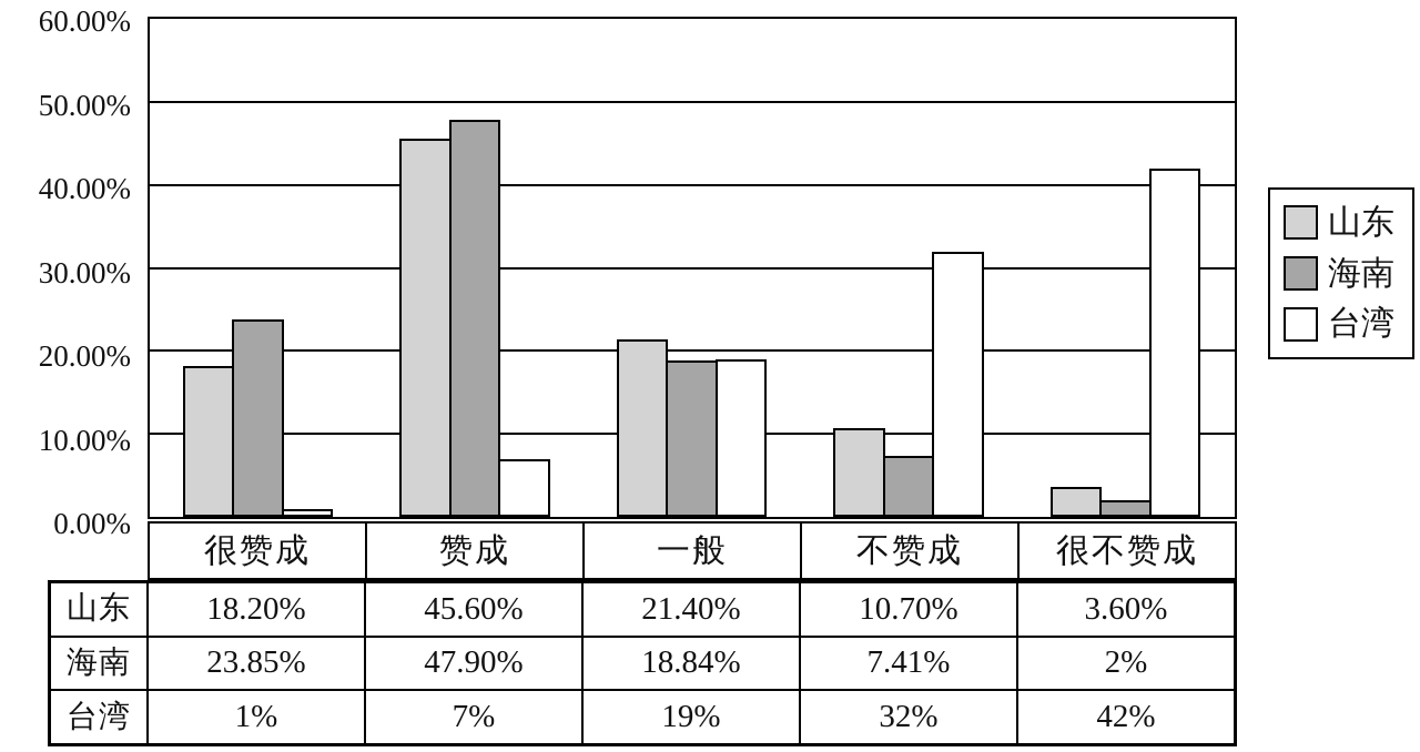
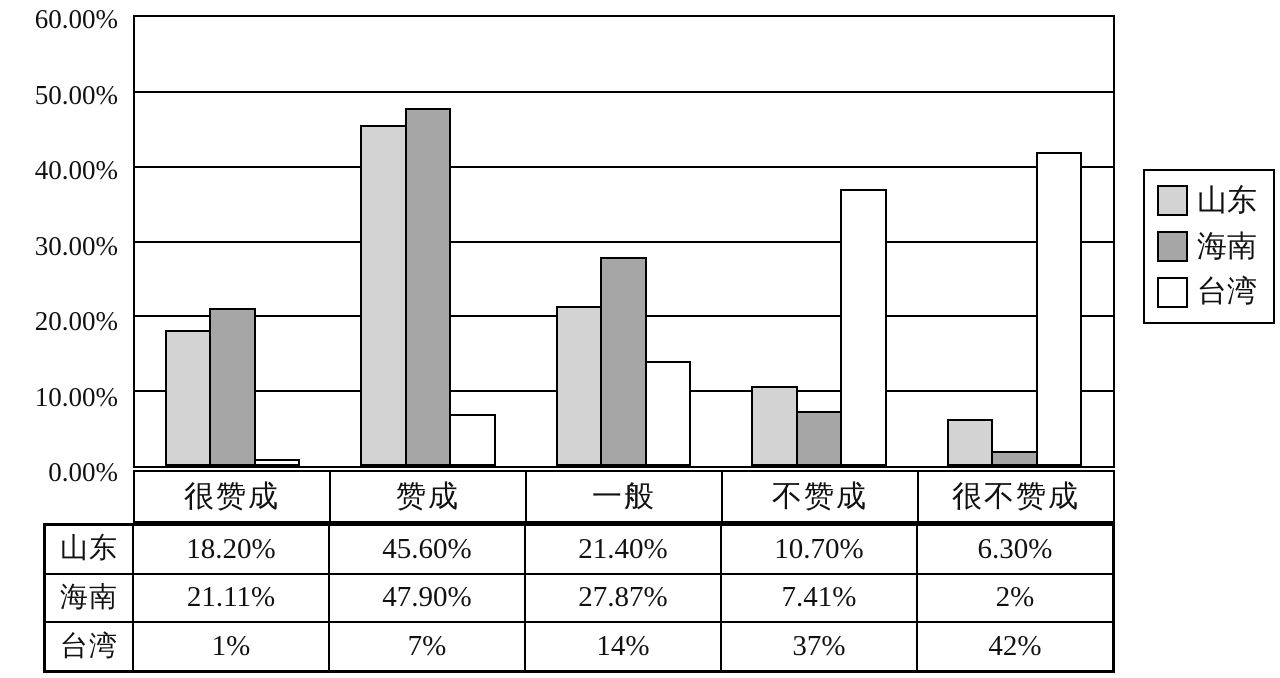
海南/很赞成: 23.85% -> 21.11%
海南/一般: 18.84% -> 27.87%
台湾/一般: 19% -> 14%
台湾/不赞成: 32% -> 37%
山东/很不赞成: 3.60% -> 6.30%
